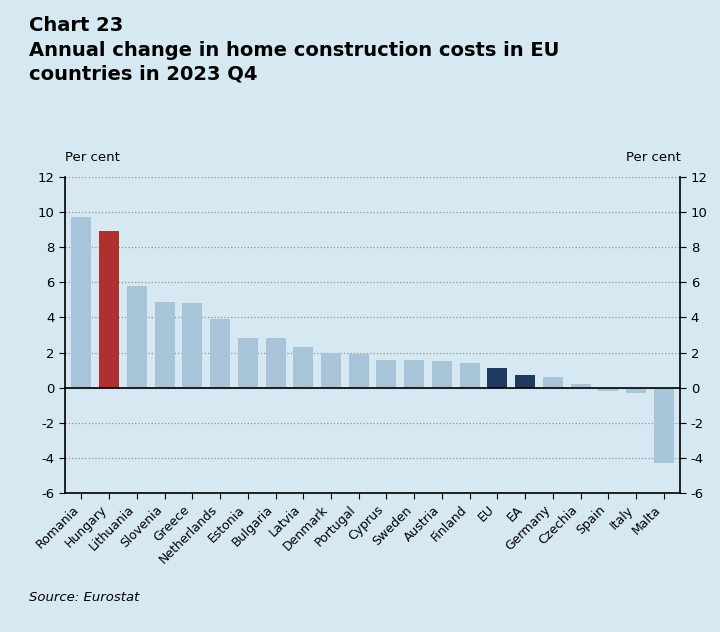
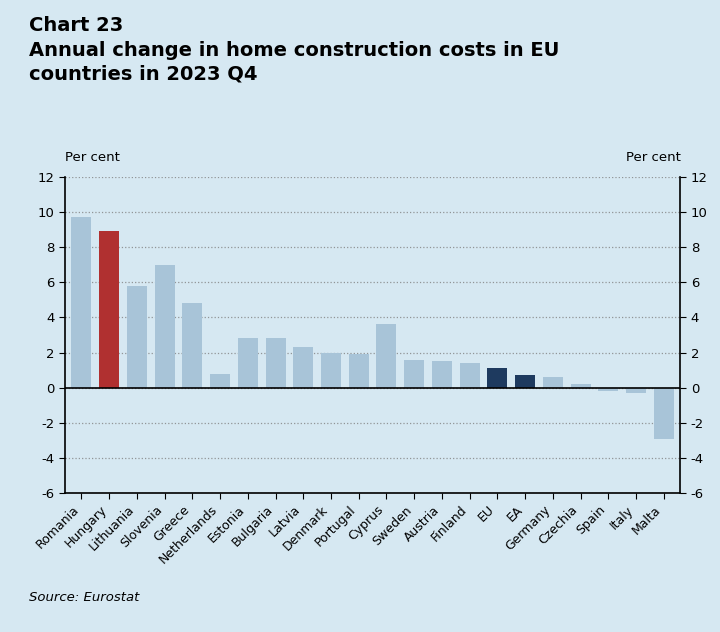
Slovenia: 4.9 -> 7.0
Netherlands: 3.9 -> 0.8
Cyprus: 1.6 -> 3.6
Malta: -4.3 -> -2.9
